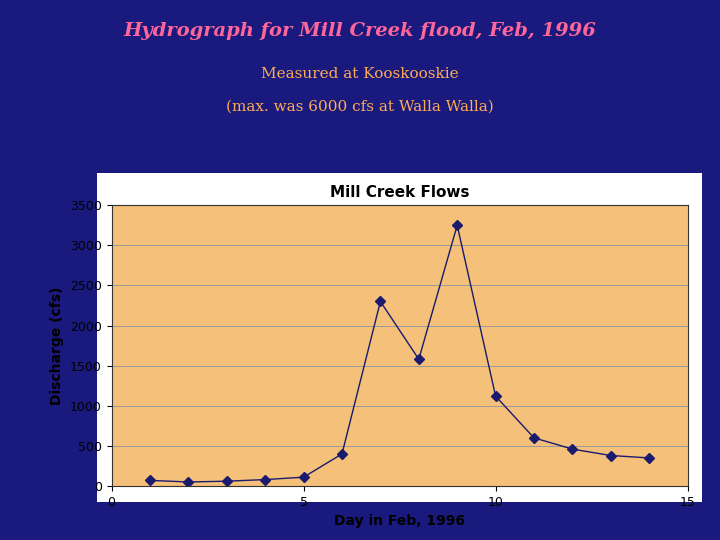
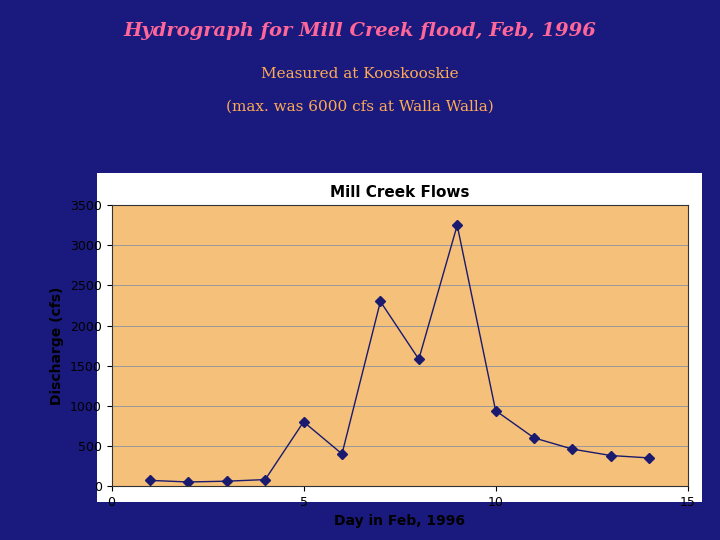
5: 110 -> 800
10: 1120 -> 940
